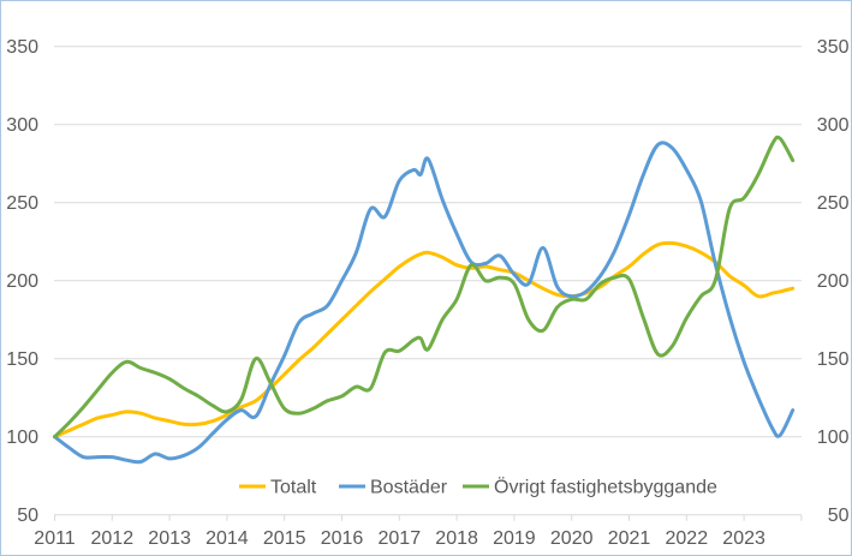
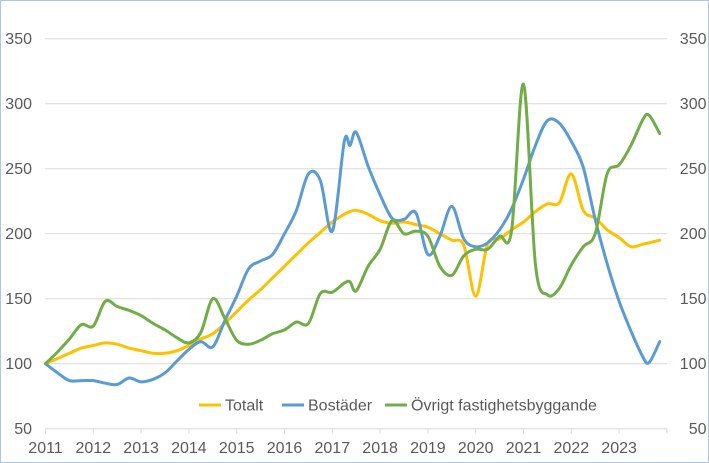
Övrigt fastighetsbyggande/2012: 141 -> 129
Bostäder/2017: 264 -> 202
Bostäder/2019: 204 -> 184
Totalt/2020: 190 -> 152
Övrigt fastighetsbyggande/2021: 201 -> 315
Totalt/2022: 222 -> 246
